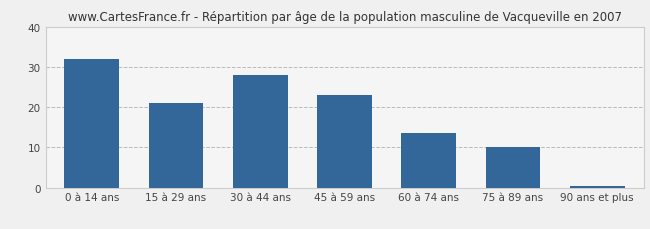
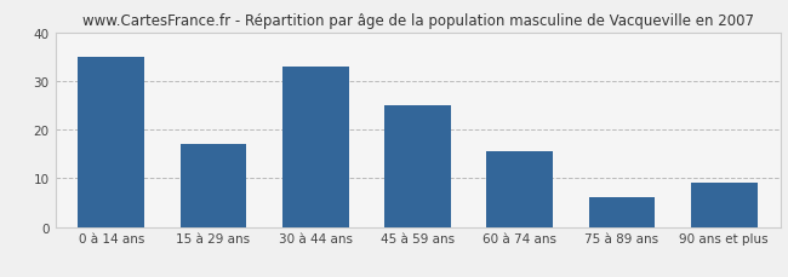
0 à 14 ans: 32.0 -> 35.0
15 à 29 ans: 21.0 -> 17.0
30 à 44 ans: 28.0 -> 33.0
45 à 59 ans: 23.0 -> 25.0
60 à 74 ans: 13.5 -> 15.5
75 à 89 ans: 10.0 -> 6.0
90 ans et plus: 0.5 -> 9.0
